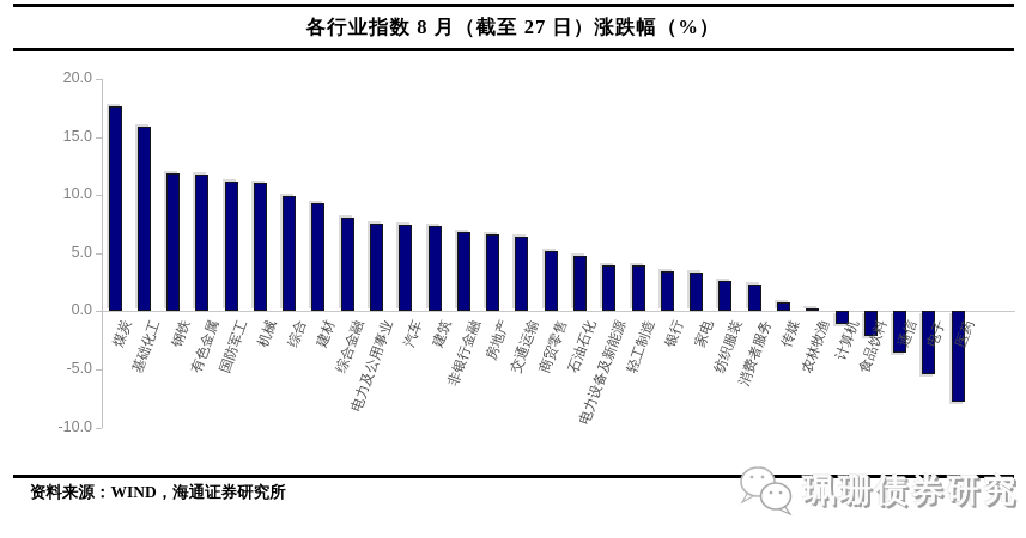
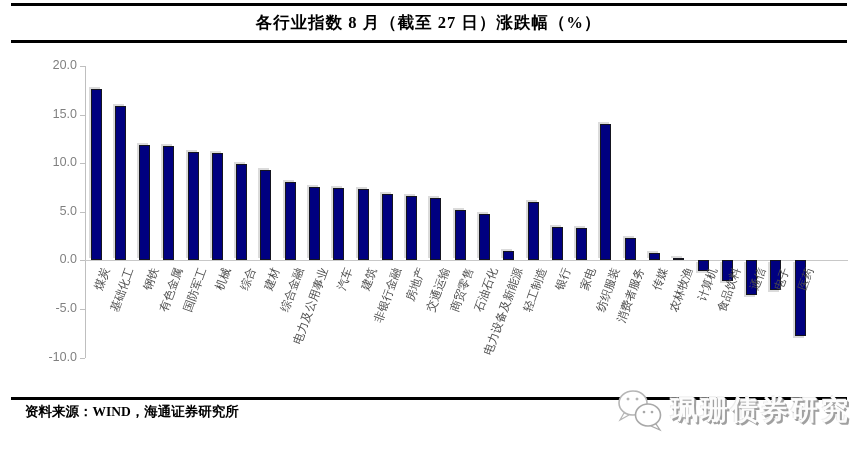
电力设备及新能源: 4 -> 1
轻工制造: 4 -> 6
纺织服装: 3 -> 14
电子: -5 -> -3
